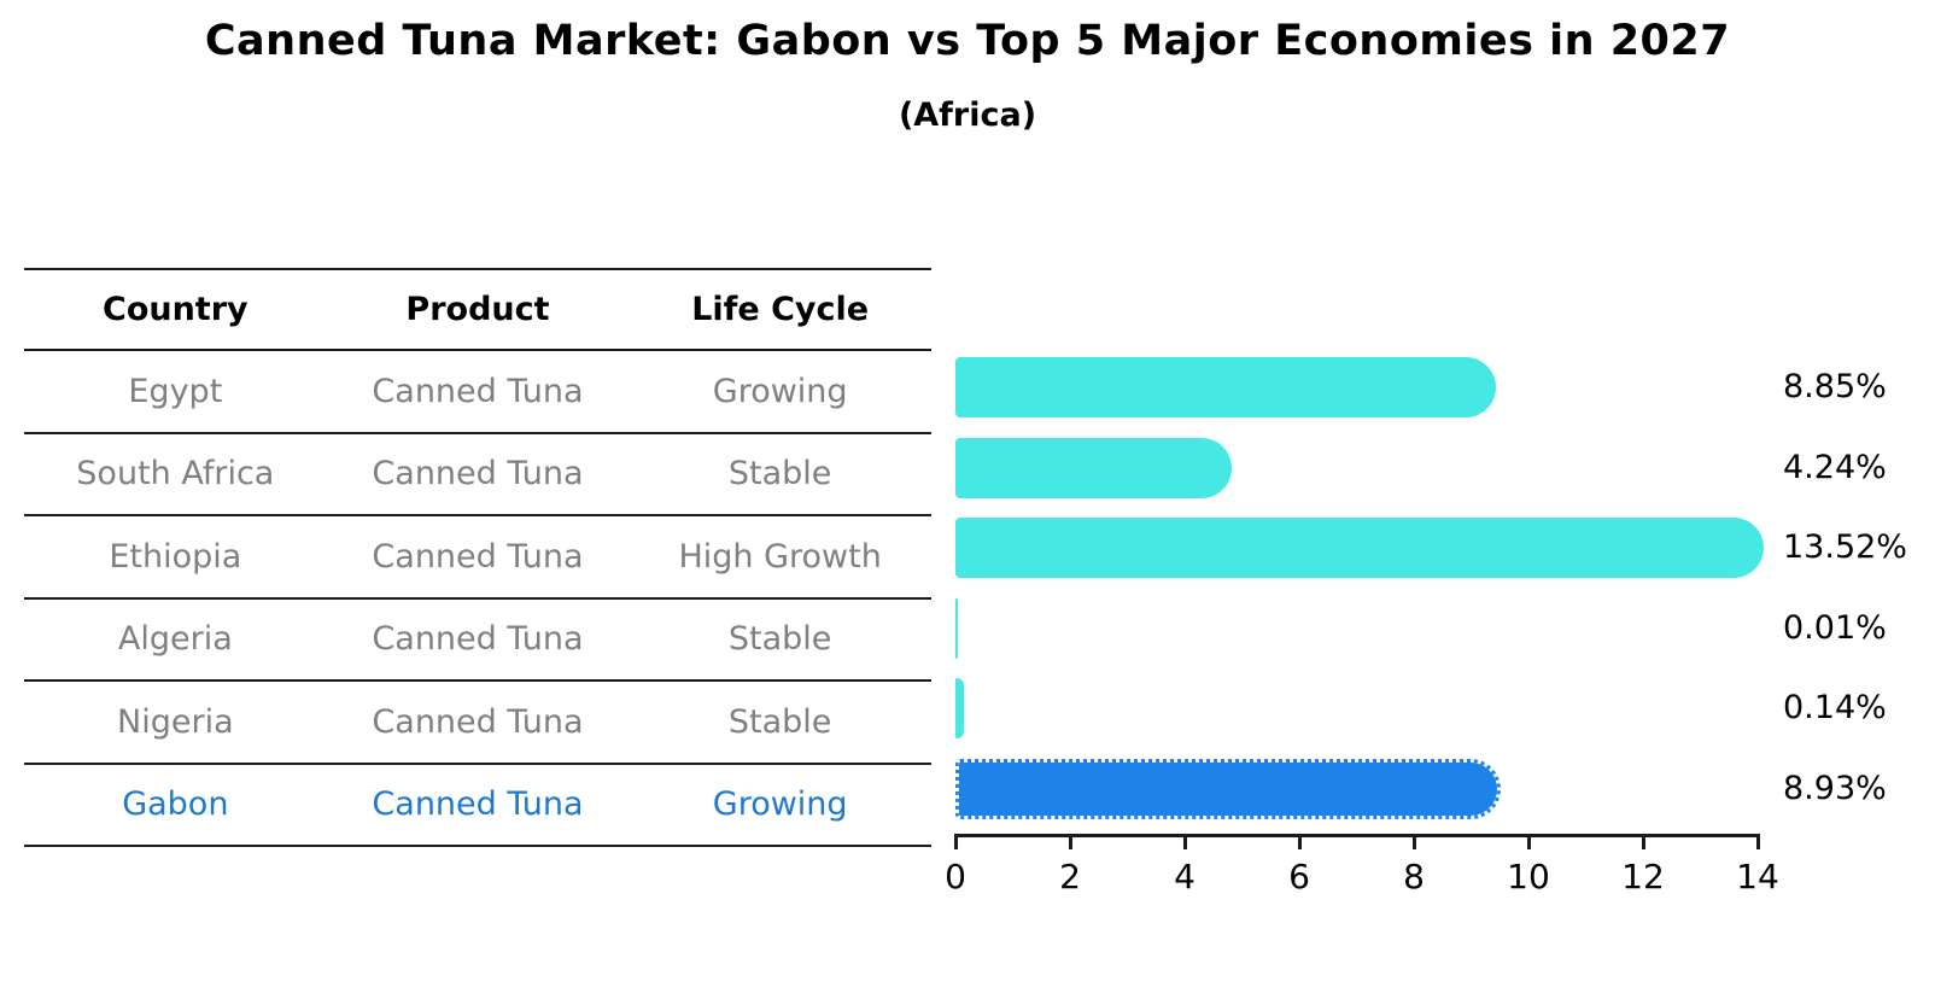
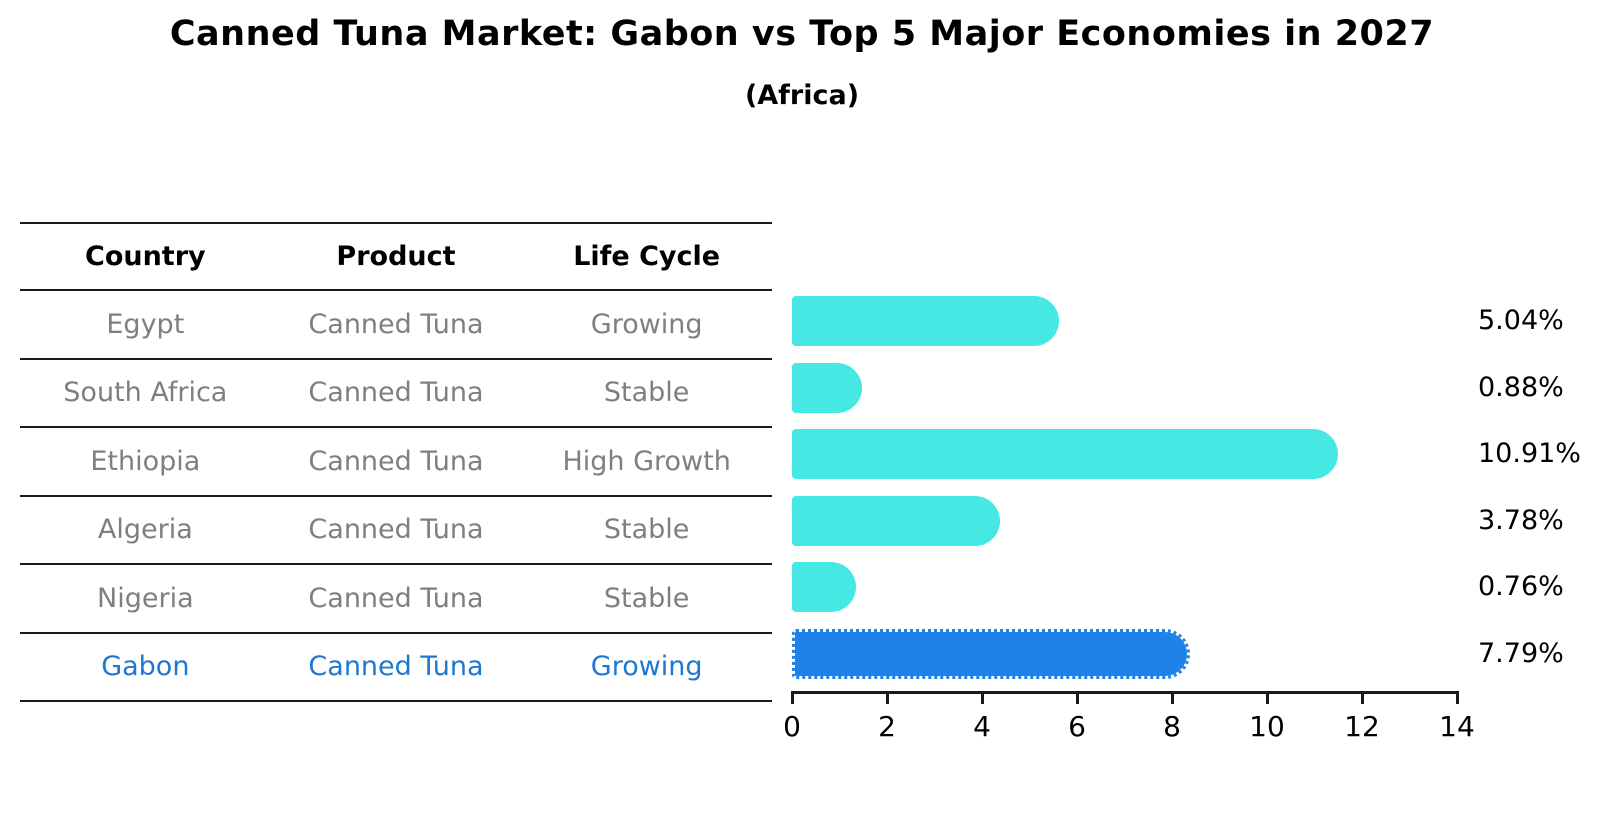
Egypt: 8.85% -> 5.04%
South Africa: 4.24% -> 0.88%
Ethiopia: 13.52% -> 10.91%
Algeria: 0.01% -> 3.78%
Nigeria: 0.14% -> 0.76%
Gabon: 8.93% -> 7.79%
